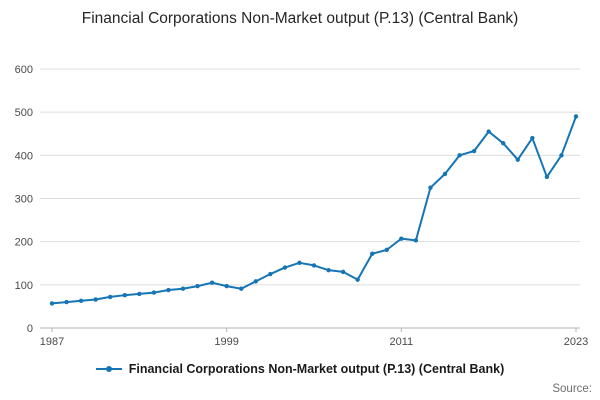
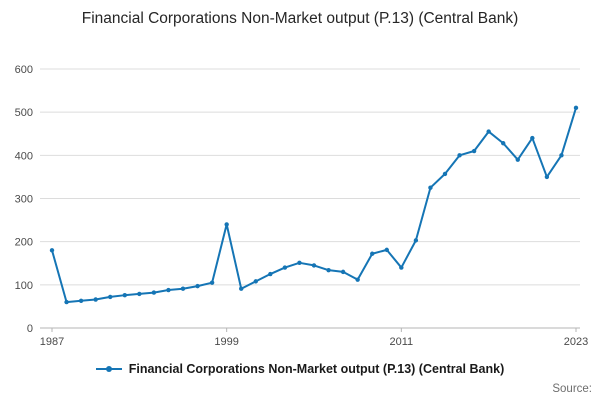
1987: 60 -> 180
1999: 100 -> 240
2011: 210 -> 140
2023: 490 -> 510
